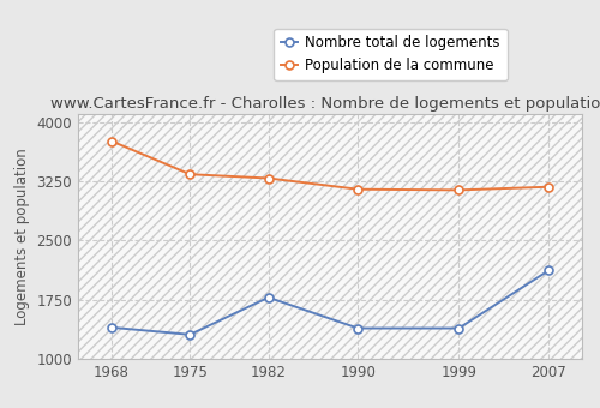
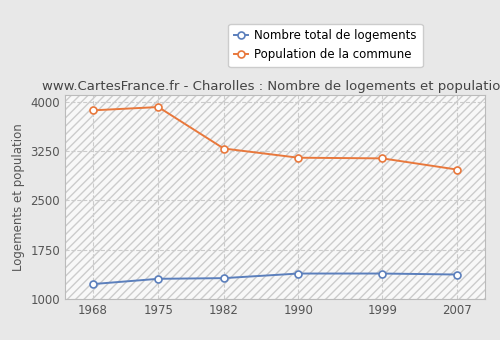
Nombre total de logements/1968: 1400 -> 1230
Population de la commune/1968: 3760 -> 3870
Population de la commune/1975: 3340 -> 3920
Nombre total de logements/1982: 1780 -> 1320
Nombre total de logements/2007: 2120 -> 1380
Population de la commune/2007: 3180 -> 2970
